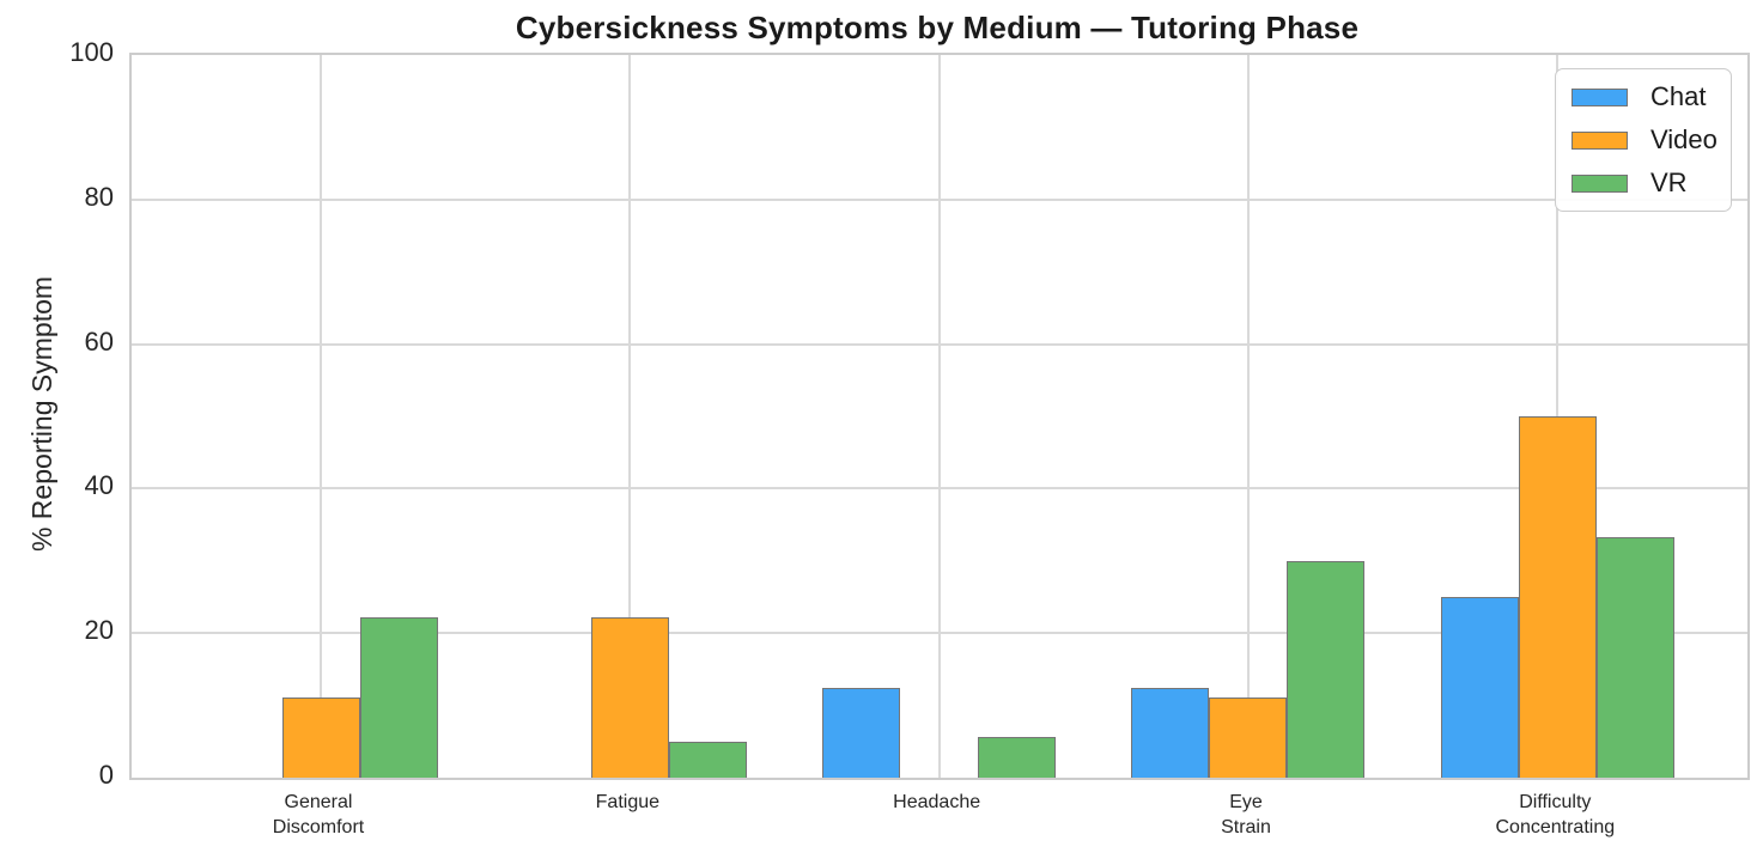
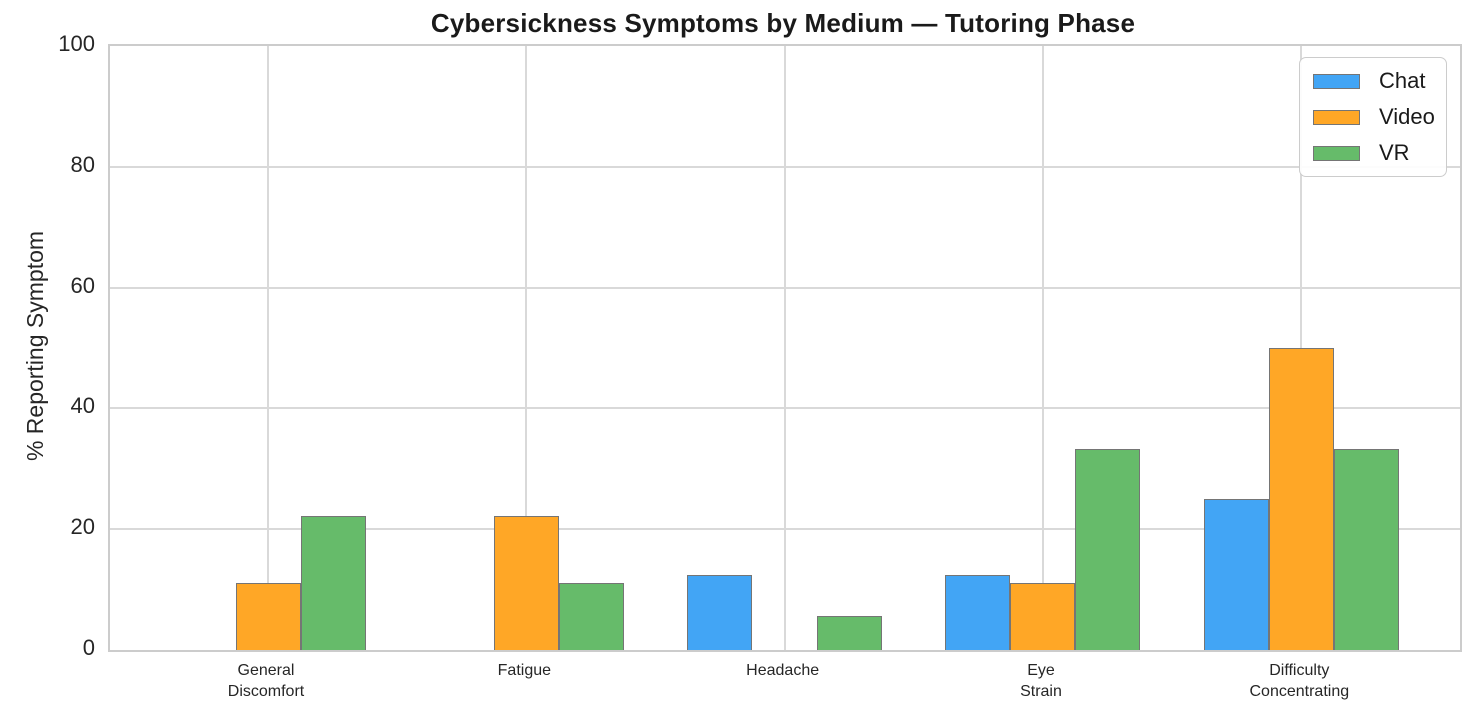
VR/Fatigue: 5 -> 11
VR/Eye Strain: 30 -> 33
